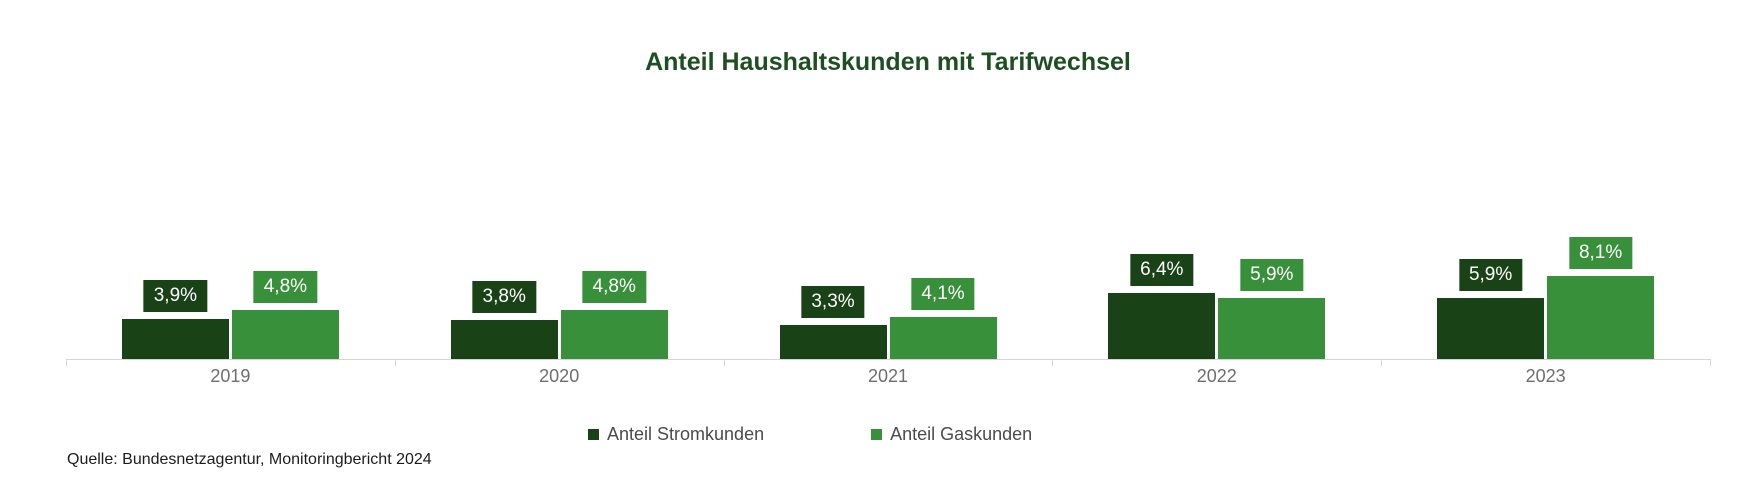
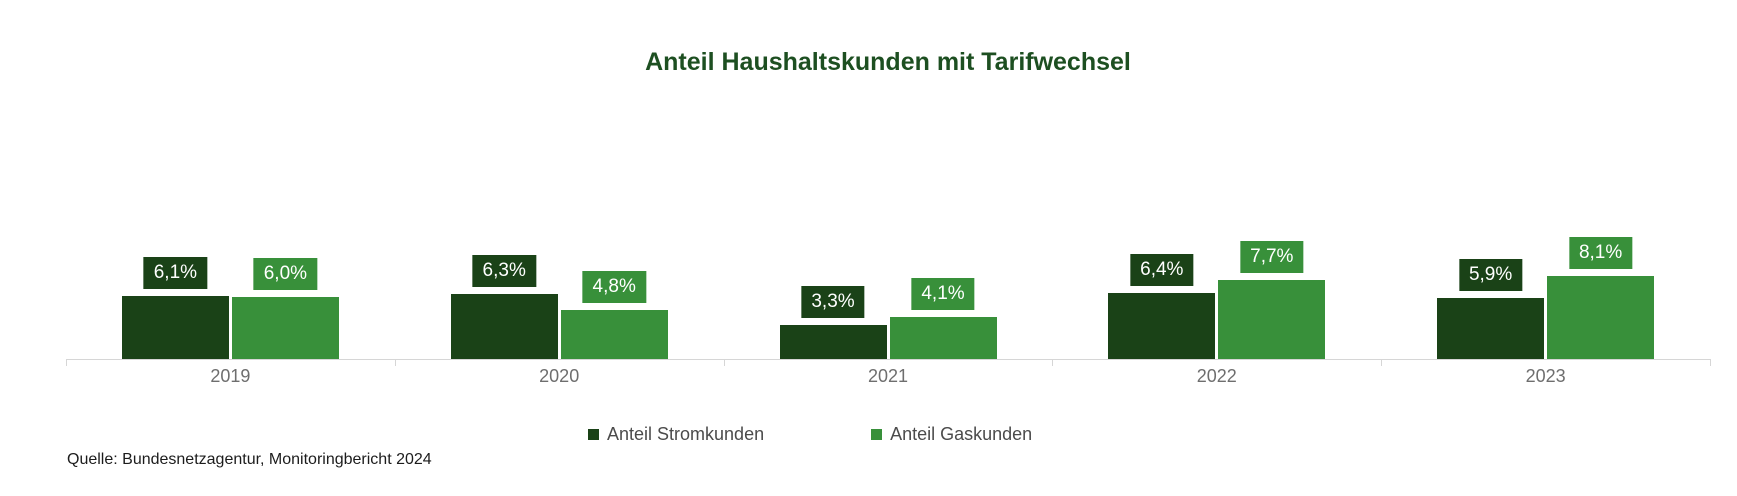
Anteil Stromkunden/2019: 3,9% -> 6,1%
Anteil Gaskunden/2019: 4,8% -> 6,0%
Anteil Stromkunden/2020: 3,8% -> 6,3%
Anteil Gaskunden/2022: 5,9% -> 7,7%
